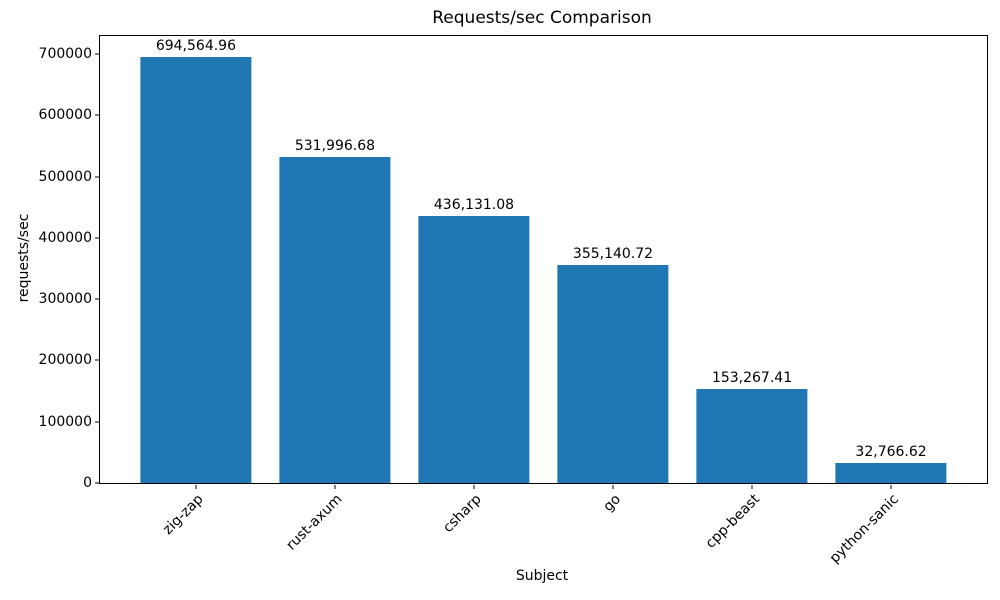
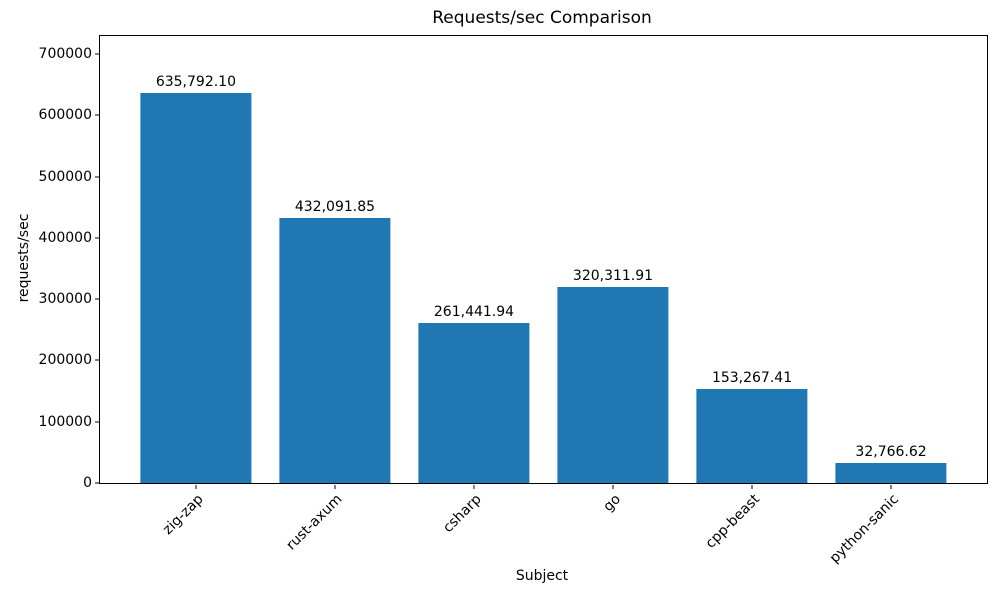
zig-zap: 694,564.96 -> 635,792.10
rust-axum: 531,996.68 -> 432,091.85
csharp: 436,131.08 -> 261,441.94
go: 355,140.72 -> 320,311.91
